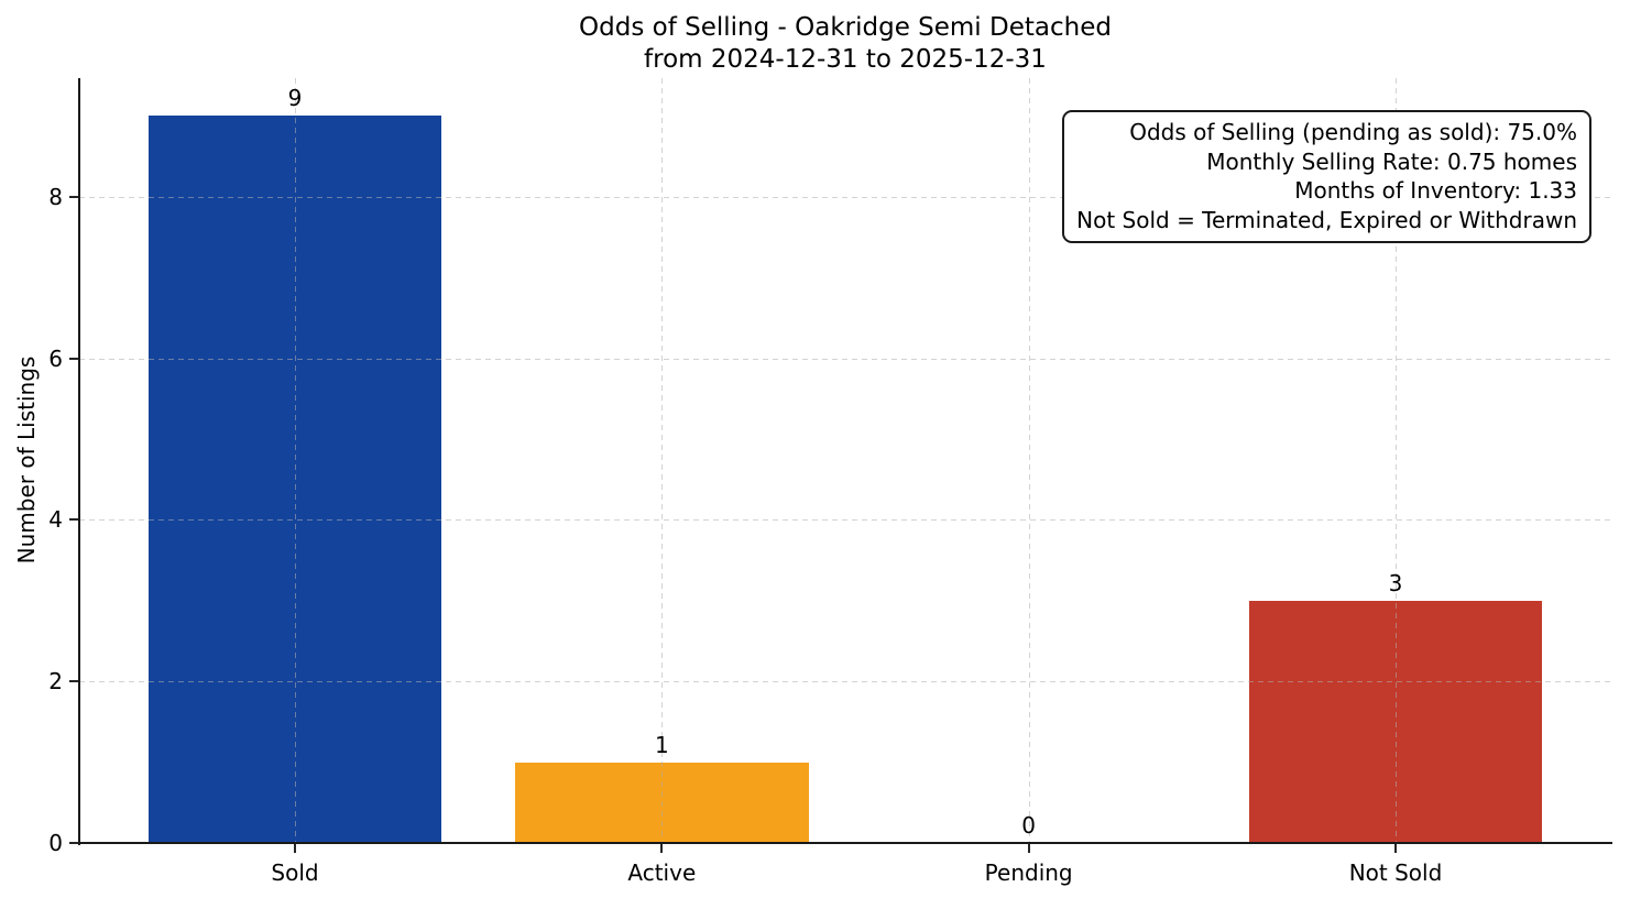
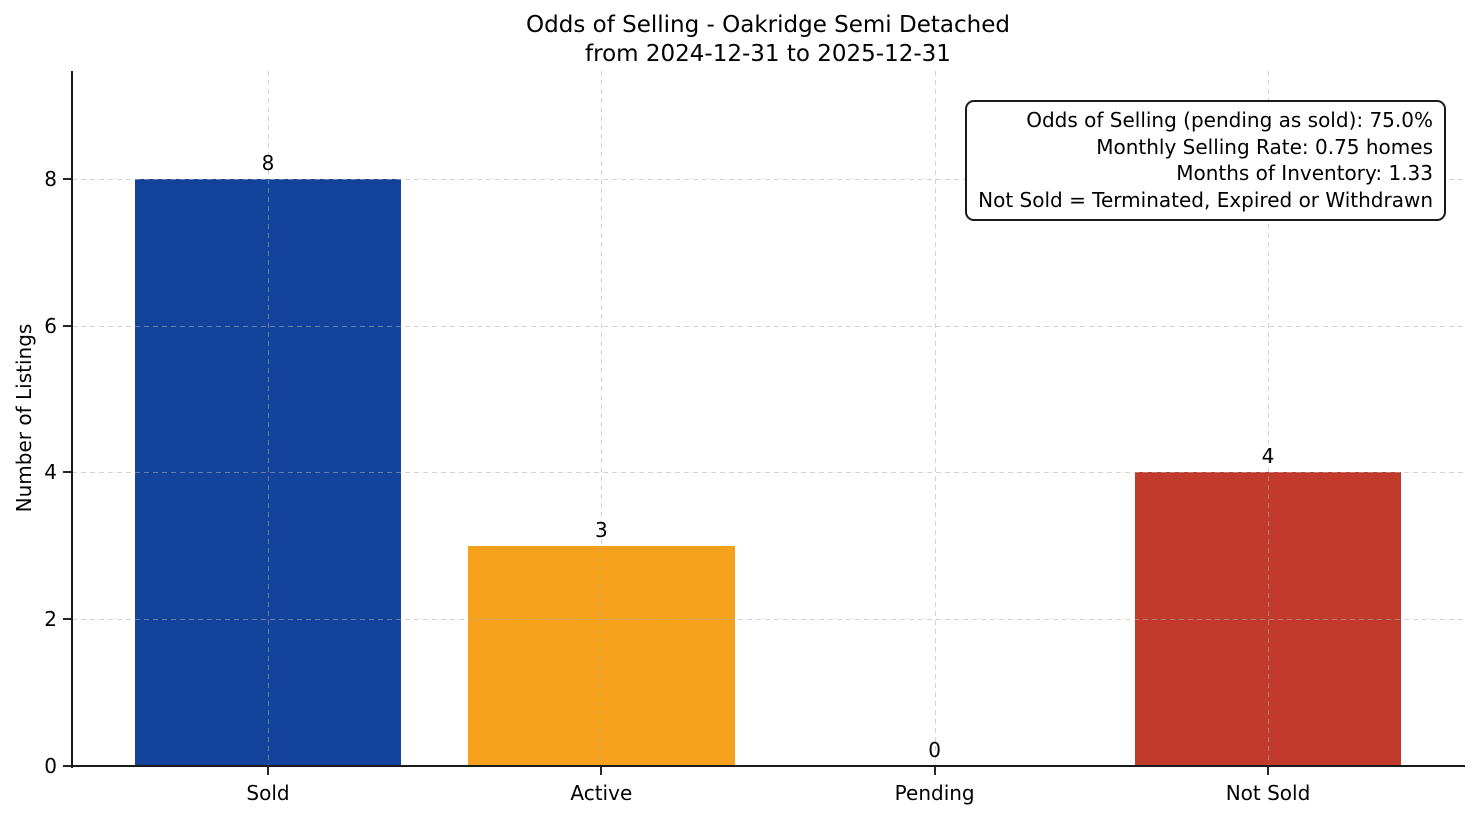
Sold: 9 -> 8
Active: 1 -> 3
Not Sold: 3 -> 4
